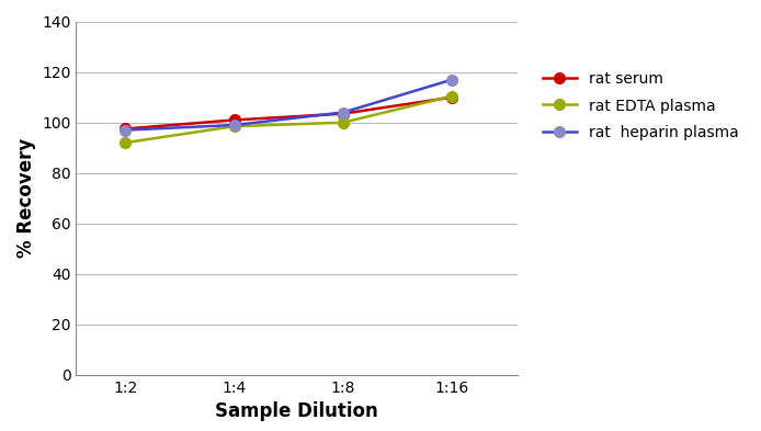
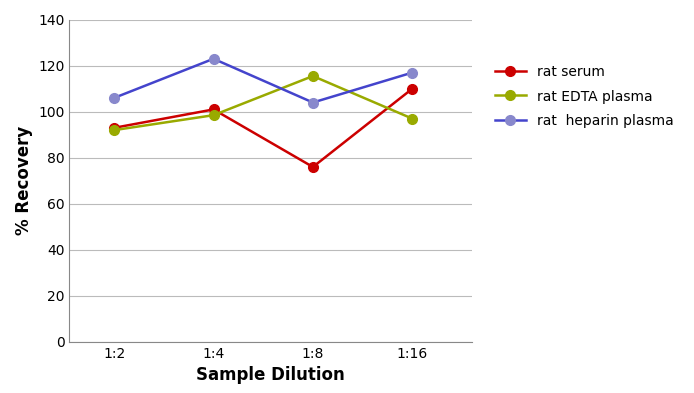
rat serum/1:2: 97.5 -> 93.0
rat heparin plasma/1:2: 97 -> 106
rat heparin plasma/1:4: 99 -> 123
rat serum/1:8: 103.5 -> 76.0
rat EDTA plasma/1:8: 100.0 -> 115.5
rat EDTA plasma/1:16: 110.5 -> 97.0
